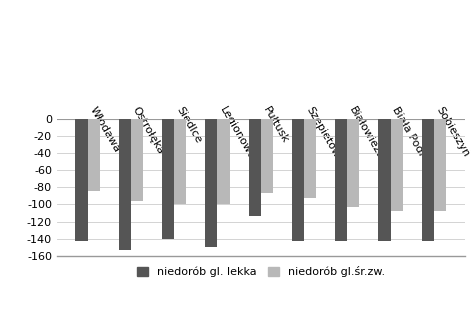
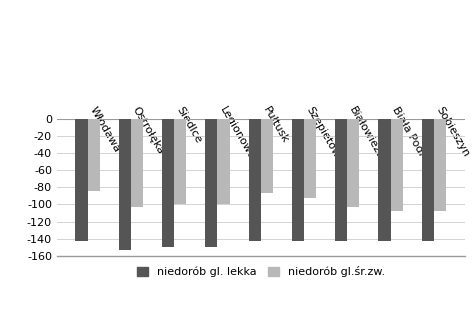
niedorób gl.śr.zw./Ostrołęka: -96 -> -103
niedorób gl. lekka/Siedlce: -140 -> -150
niedorób gl. lekka/Pułtusk: -114 -> -143
